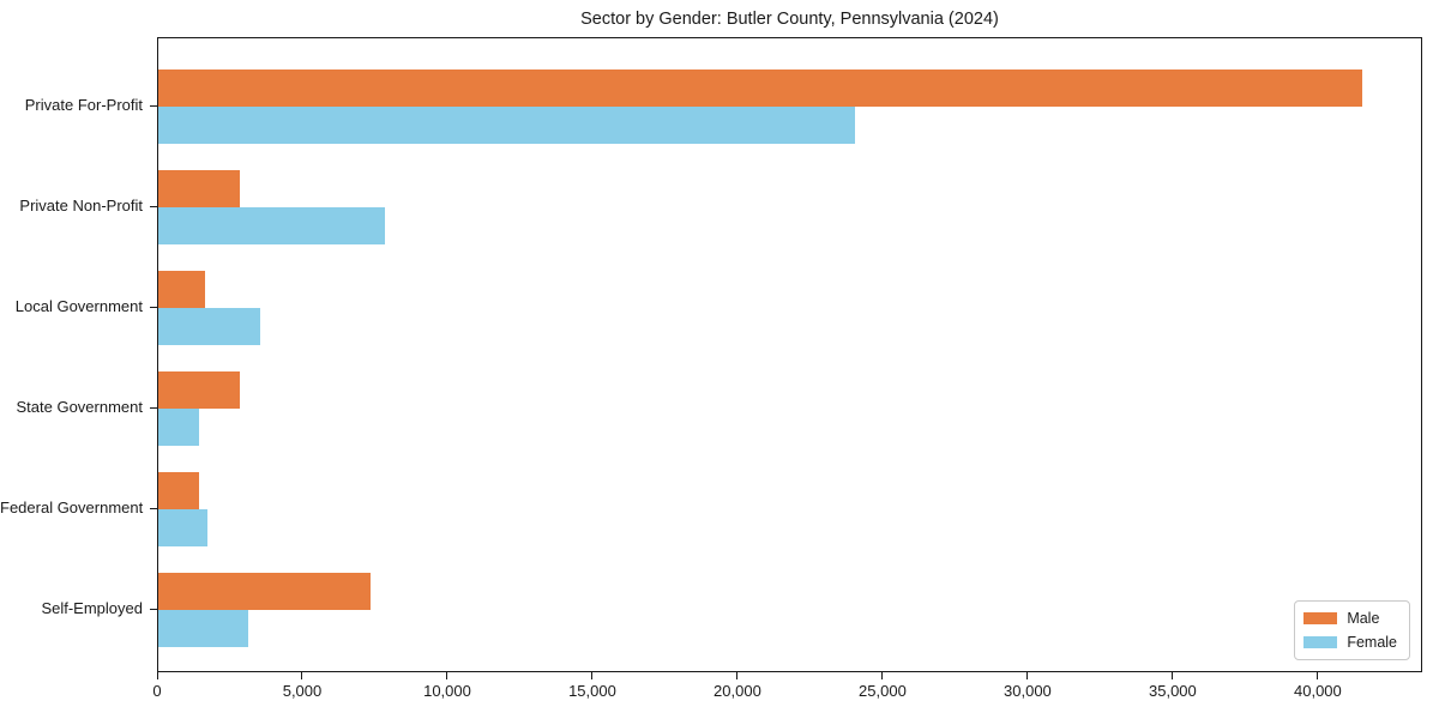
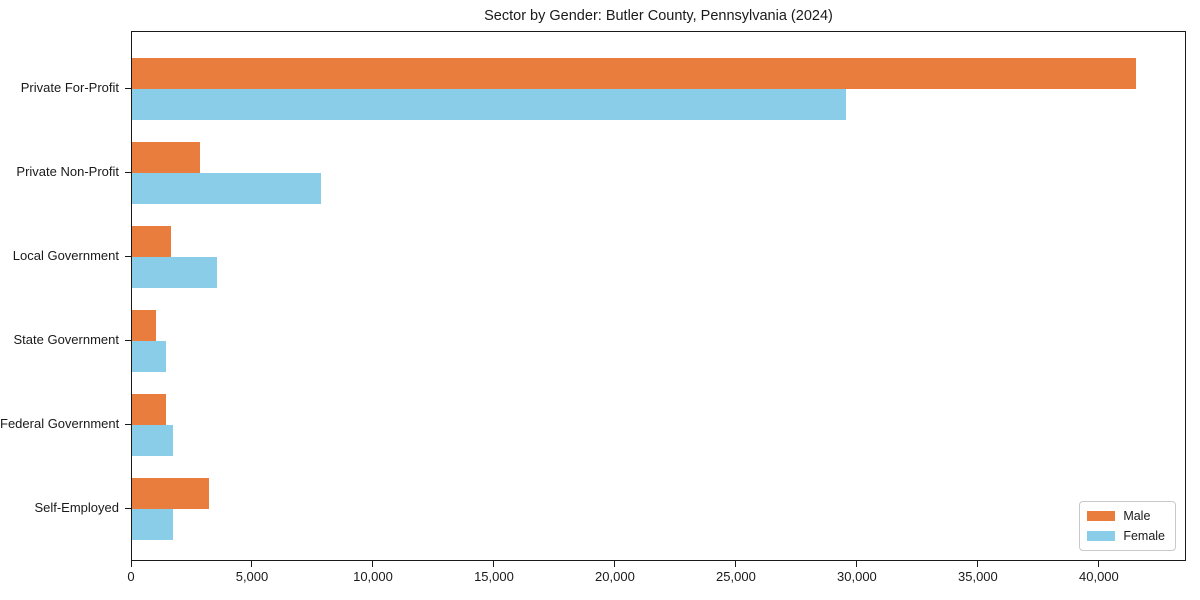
Female/Private For-Profit: 24000 -> 29500
Male/State Government: 2800 -> 1000
Male/Self-Employed: 7300 -> 3200
Female/Self-Employed: 3100 -> 1700
